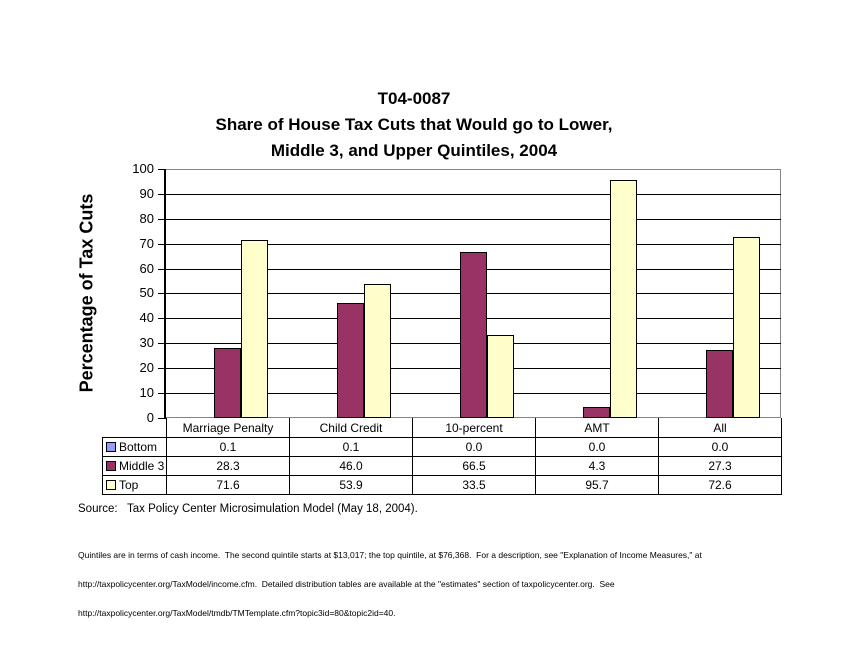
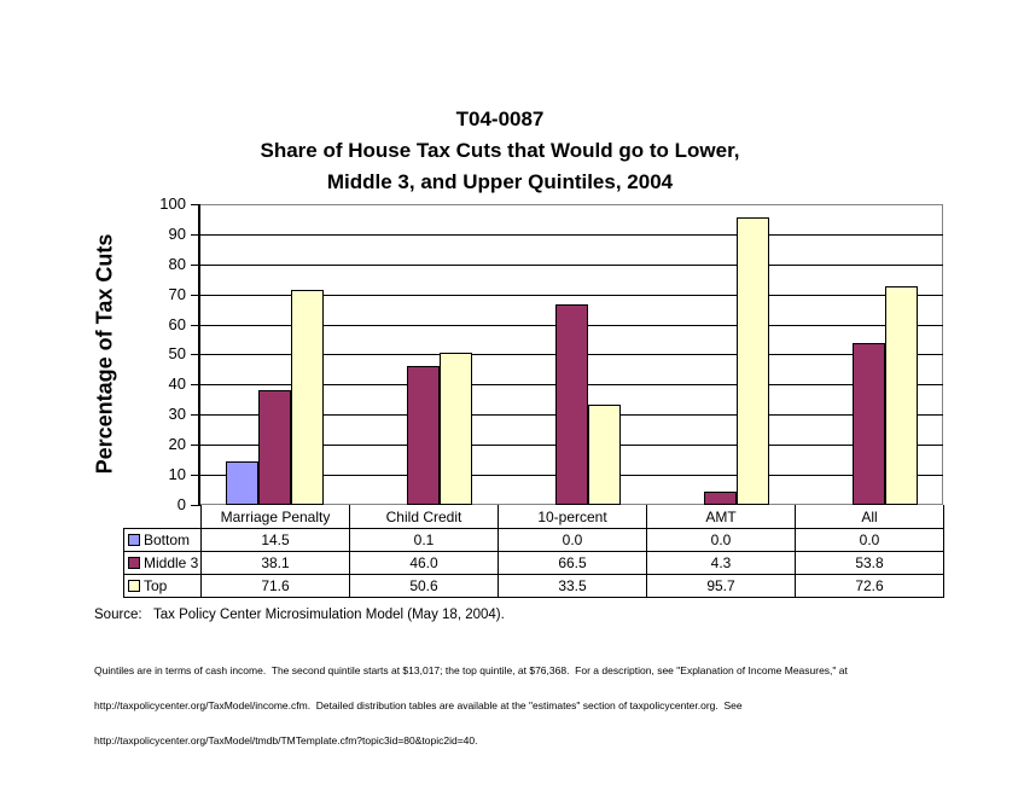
Bottom/Marriage Penalty: 0.1 -> 14.5
Middle 3/Marriage Penalty: 28.3 -> 38.1
Top/Child Credit: 53.9 -> 50.6
Middle 3/All: 27.3 -> 53.8
